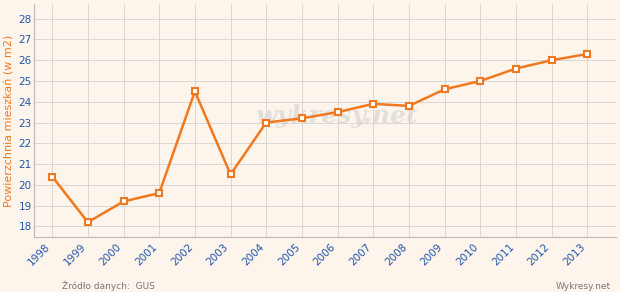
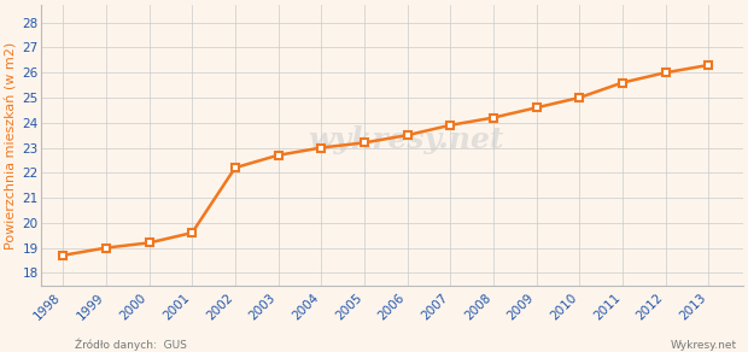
1998: 20.4 -> 18.7
1999: 18.2 -> 19.0
2002: 24.5 -> 22.2
2003: 20.5 -> 22.7
2008: 23.8 -> 24.2
